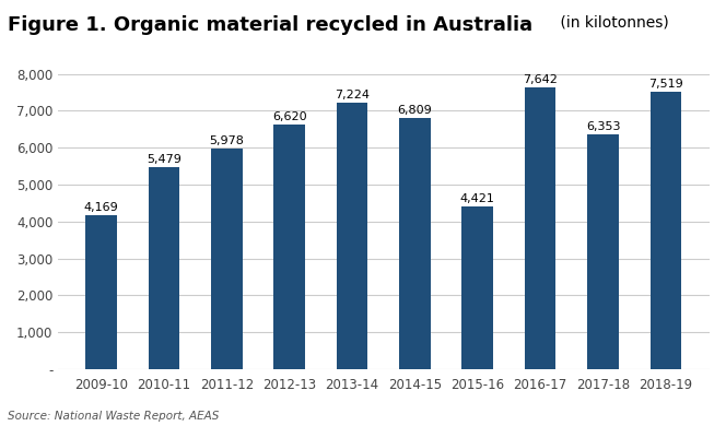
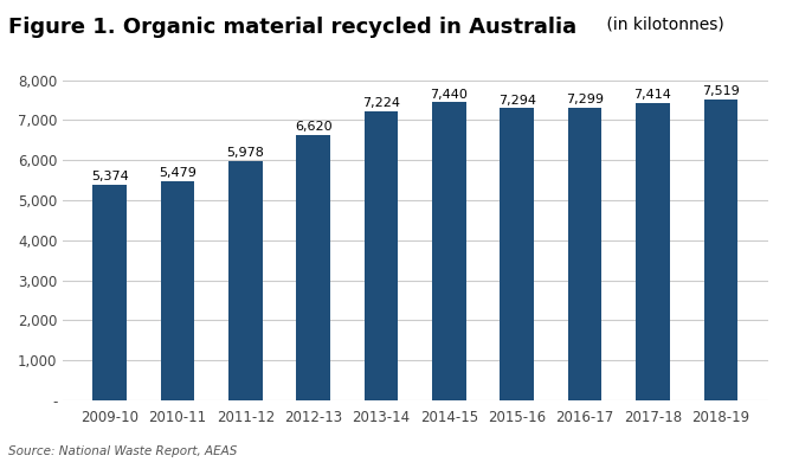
2009-10: 4,169 -> 5,374
2014-15: 6,809 -> 7,440
2015-16: 4,421 -> 7,294
2016-17: 7,642 -> 7,299
2017-18: 6,353 -> 7,414
